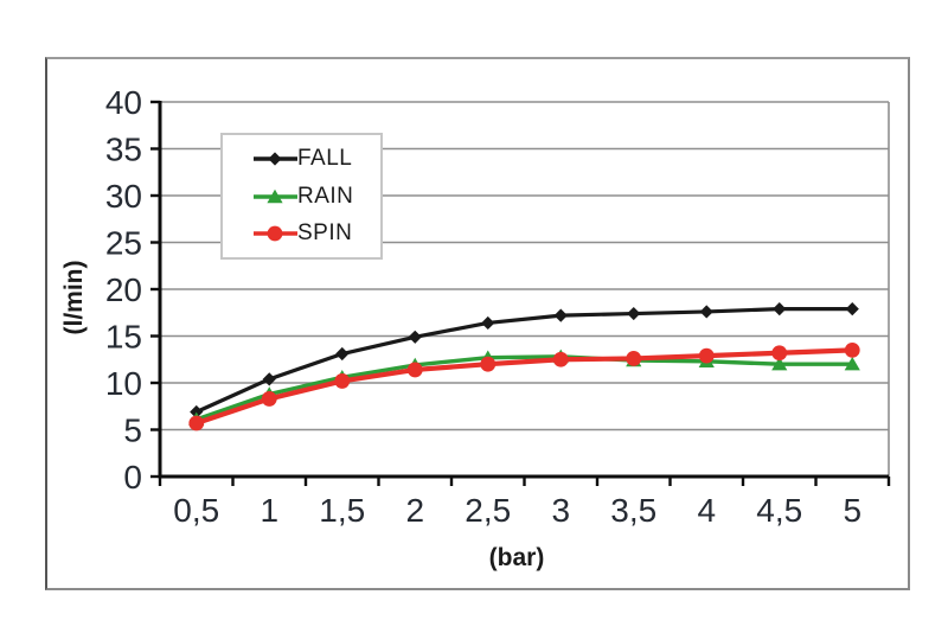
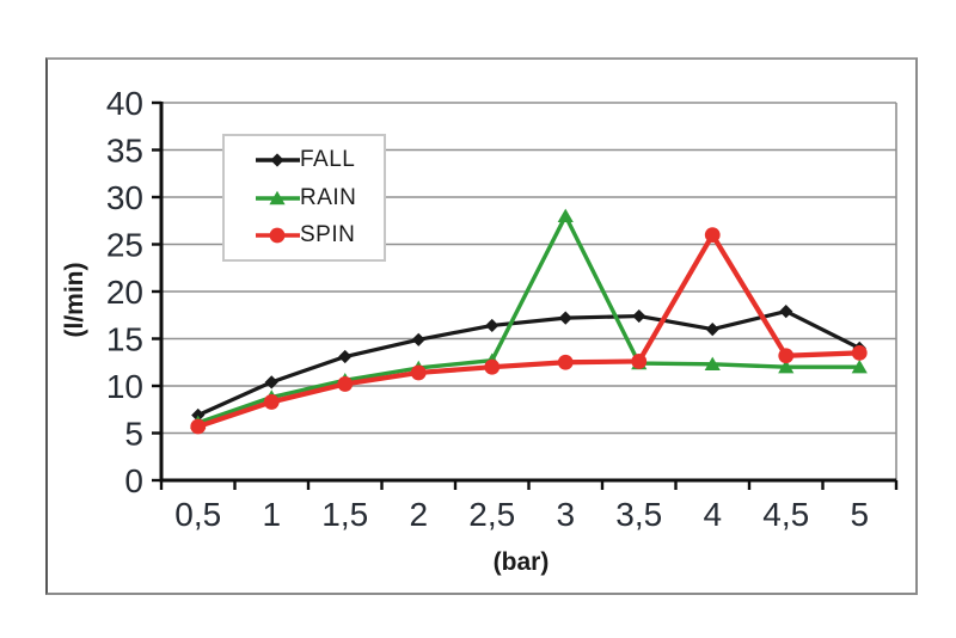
RAIN/3: 13 -> 28
FALL/4: 18 -> 16
SPIN/4: 13 -> 26
FALL/5: 18 -> 14
